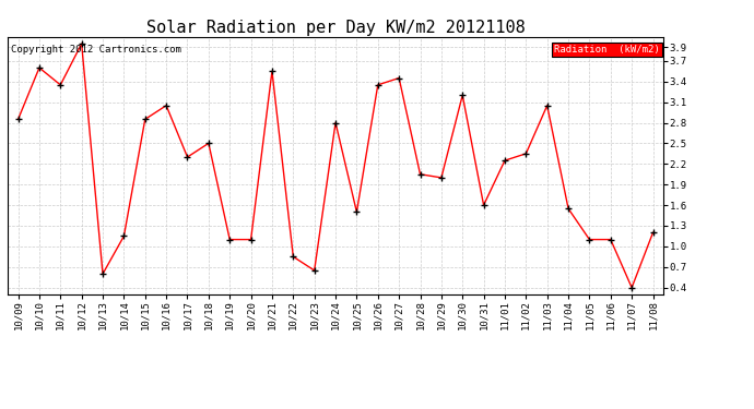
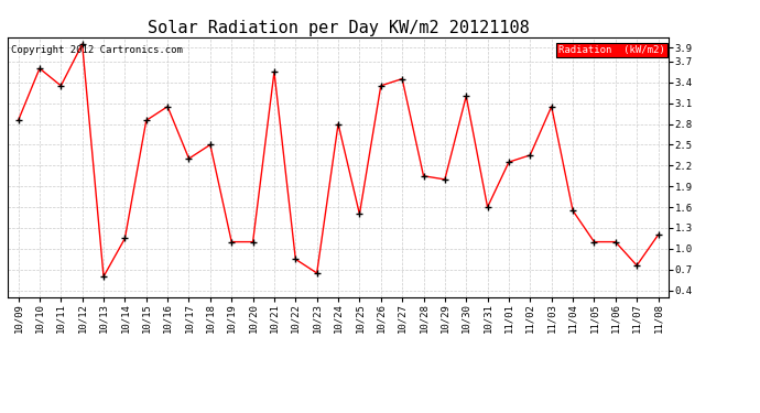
11/07: 0.40 -> 0.76
